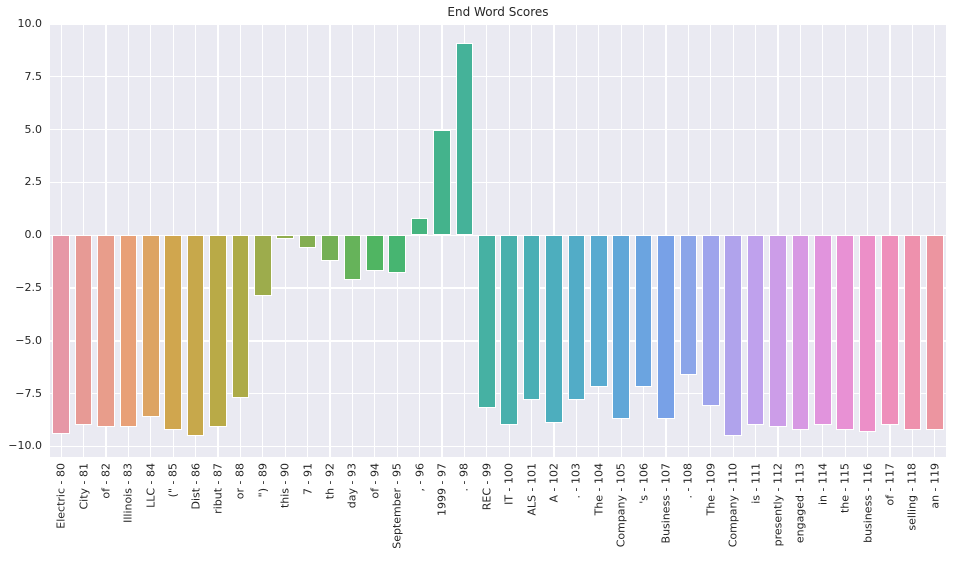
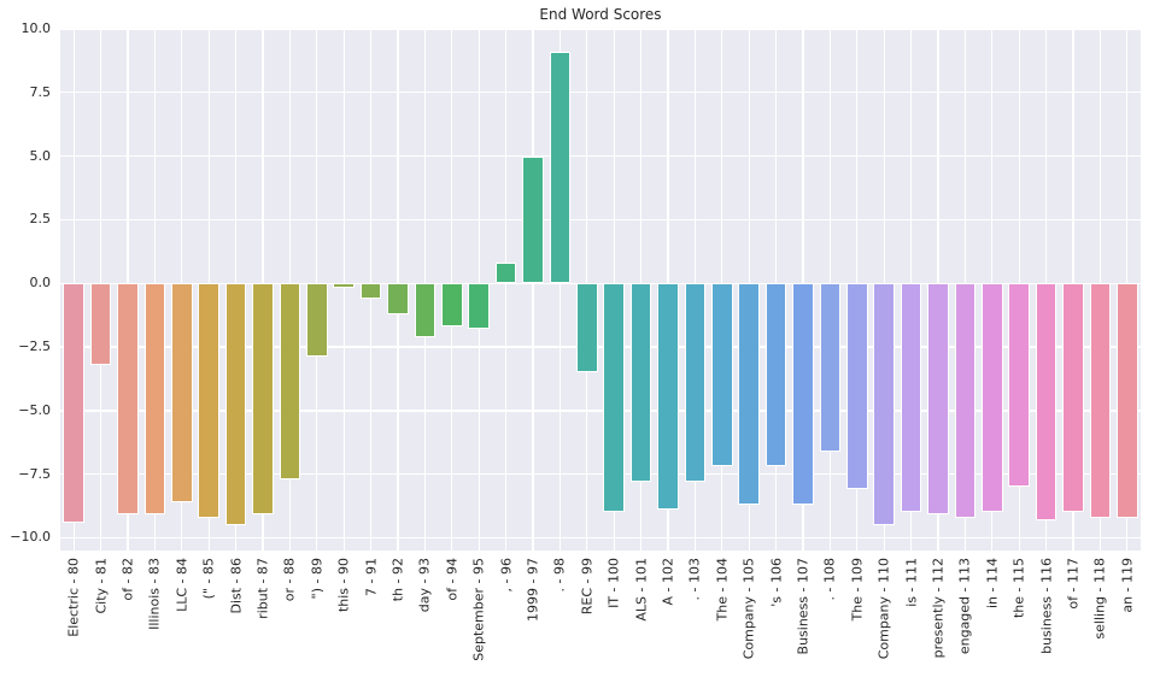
City - 81: -9.0 -> -3.2
REC - 99: -8.2 -> -3.5
the - 115: -9.2 -> -8.0
